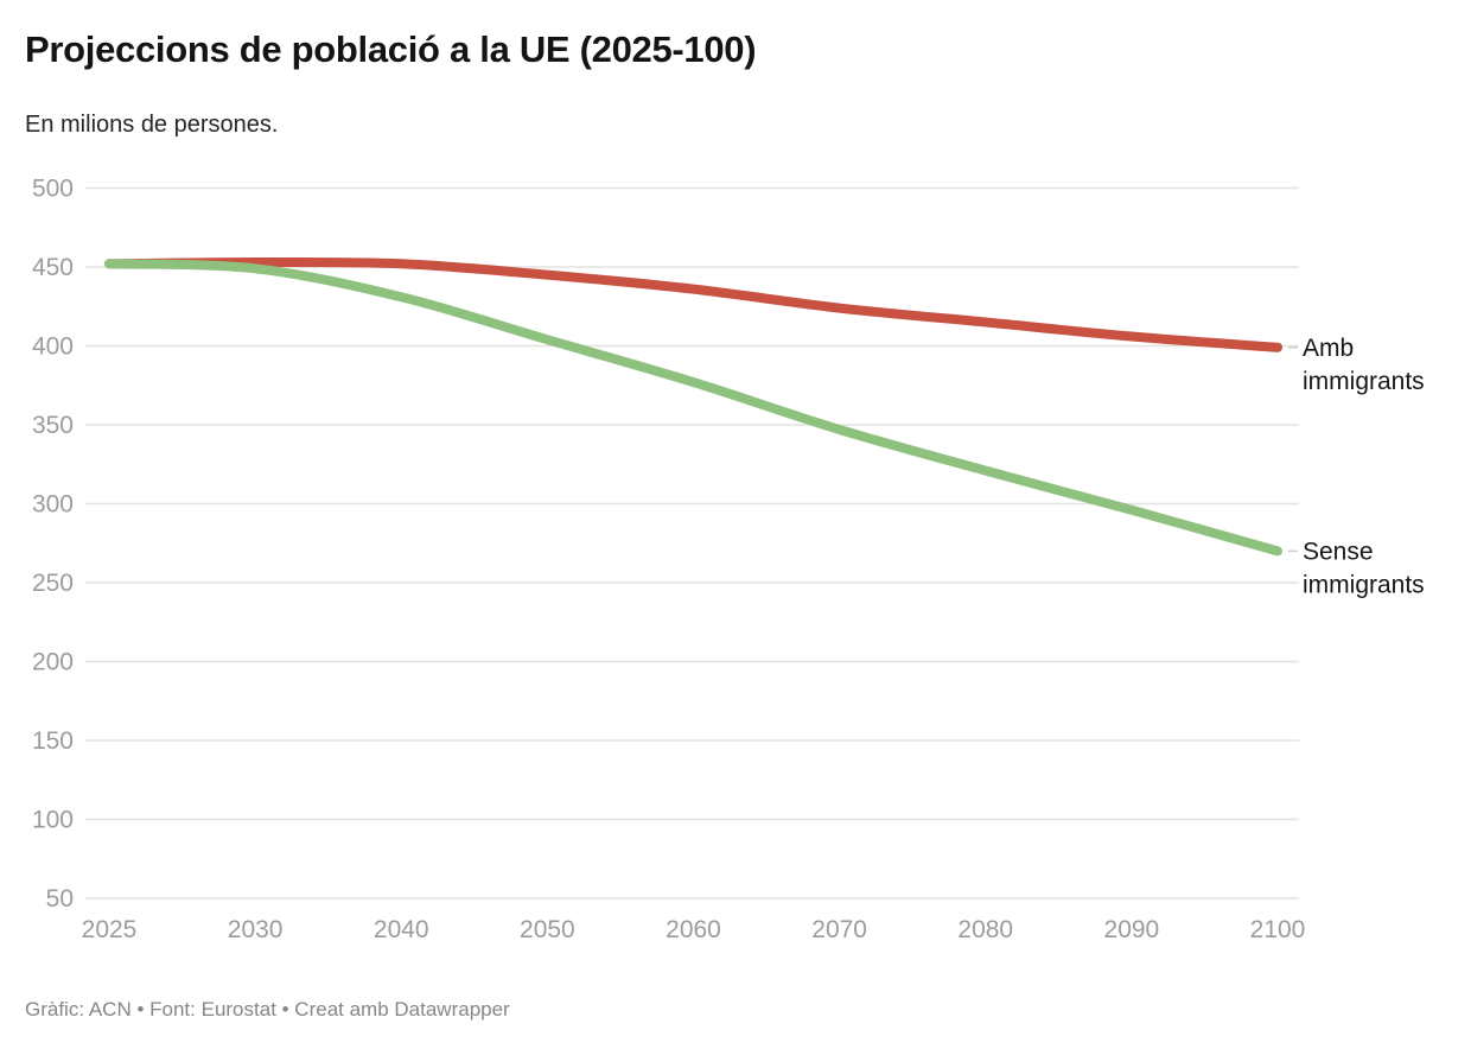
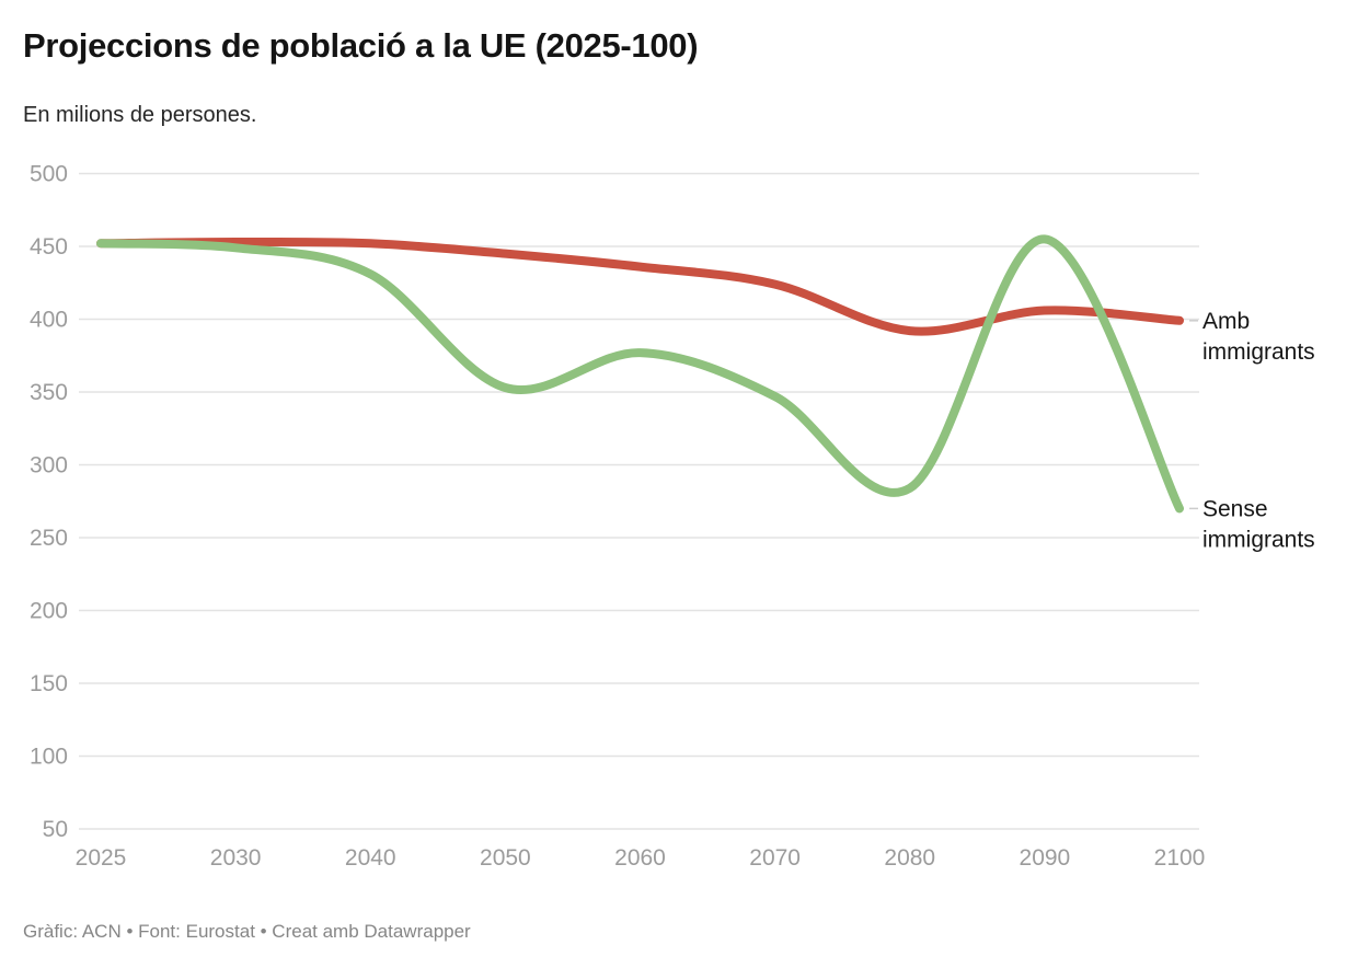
Sense immigrants/2050: 404 -> 353
Amb immigrants/2080: 415 -> 392
Sense immigrants/2080: 321 -> 284
Sense immigrants/2090: 296 -> 455
